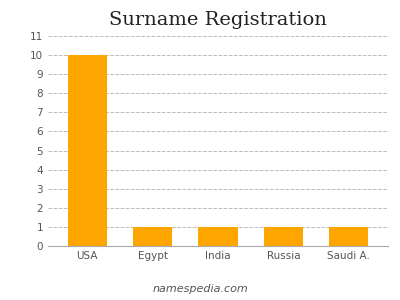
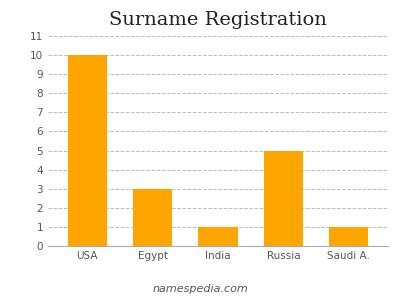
Egypt: 1 -> 3
Russia: 1 -> 5
